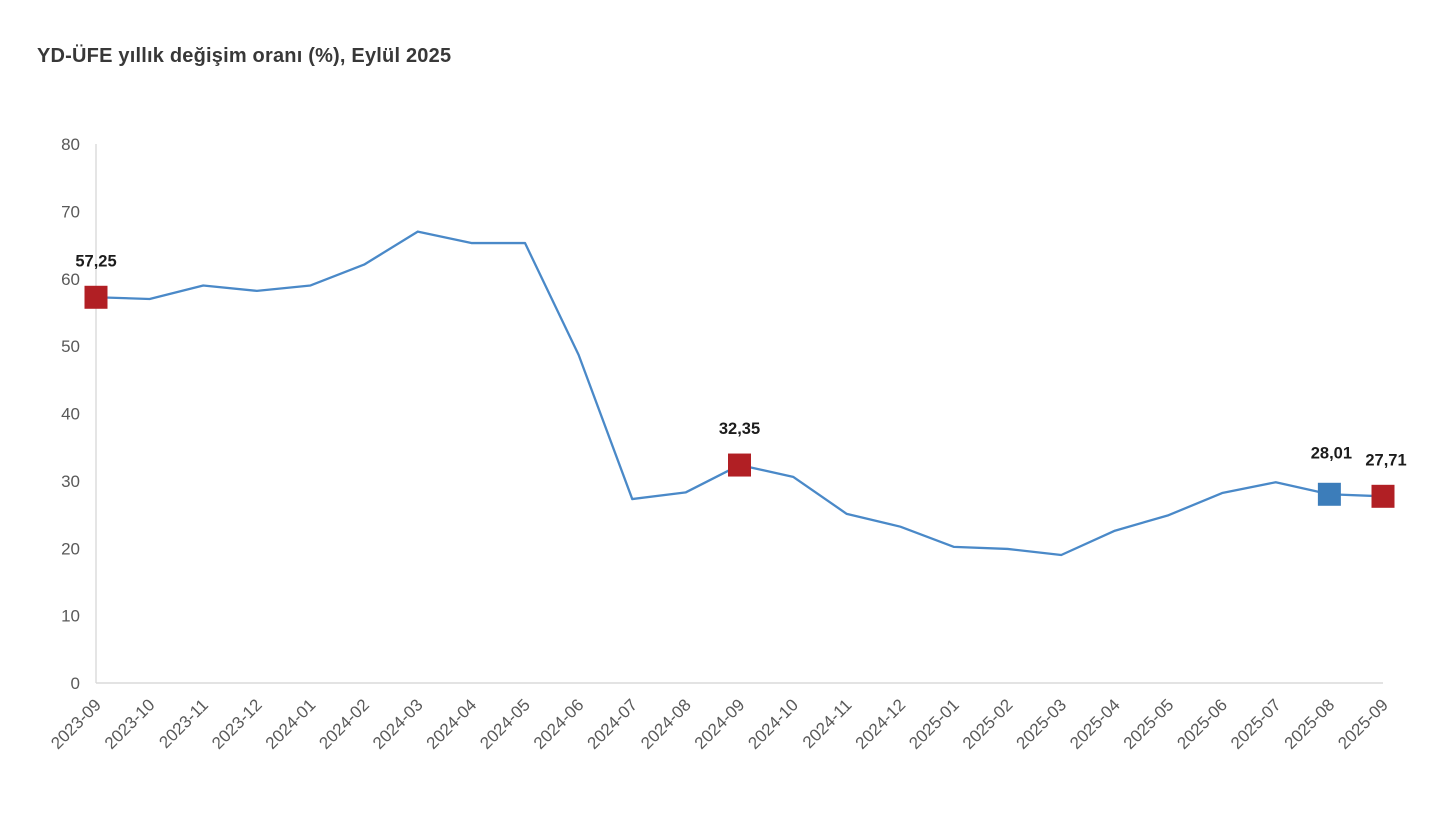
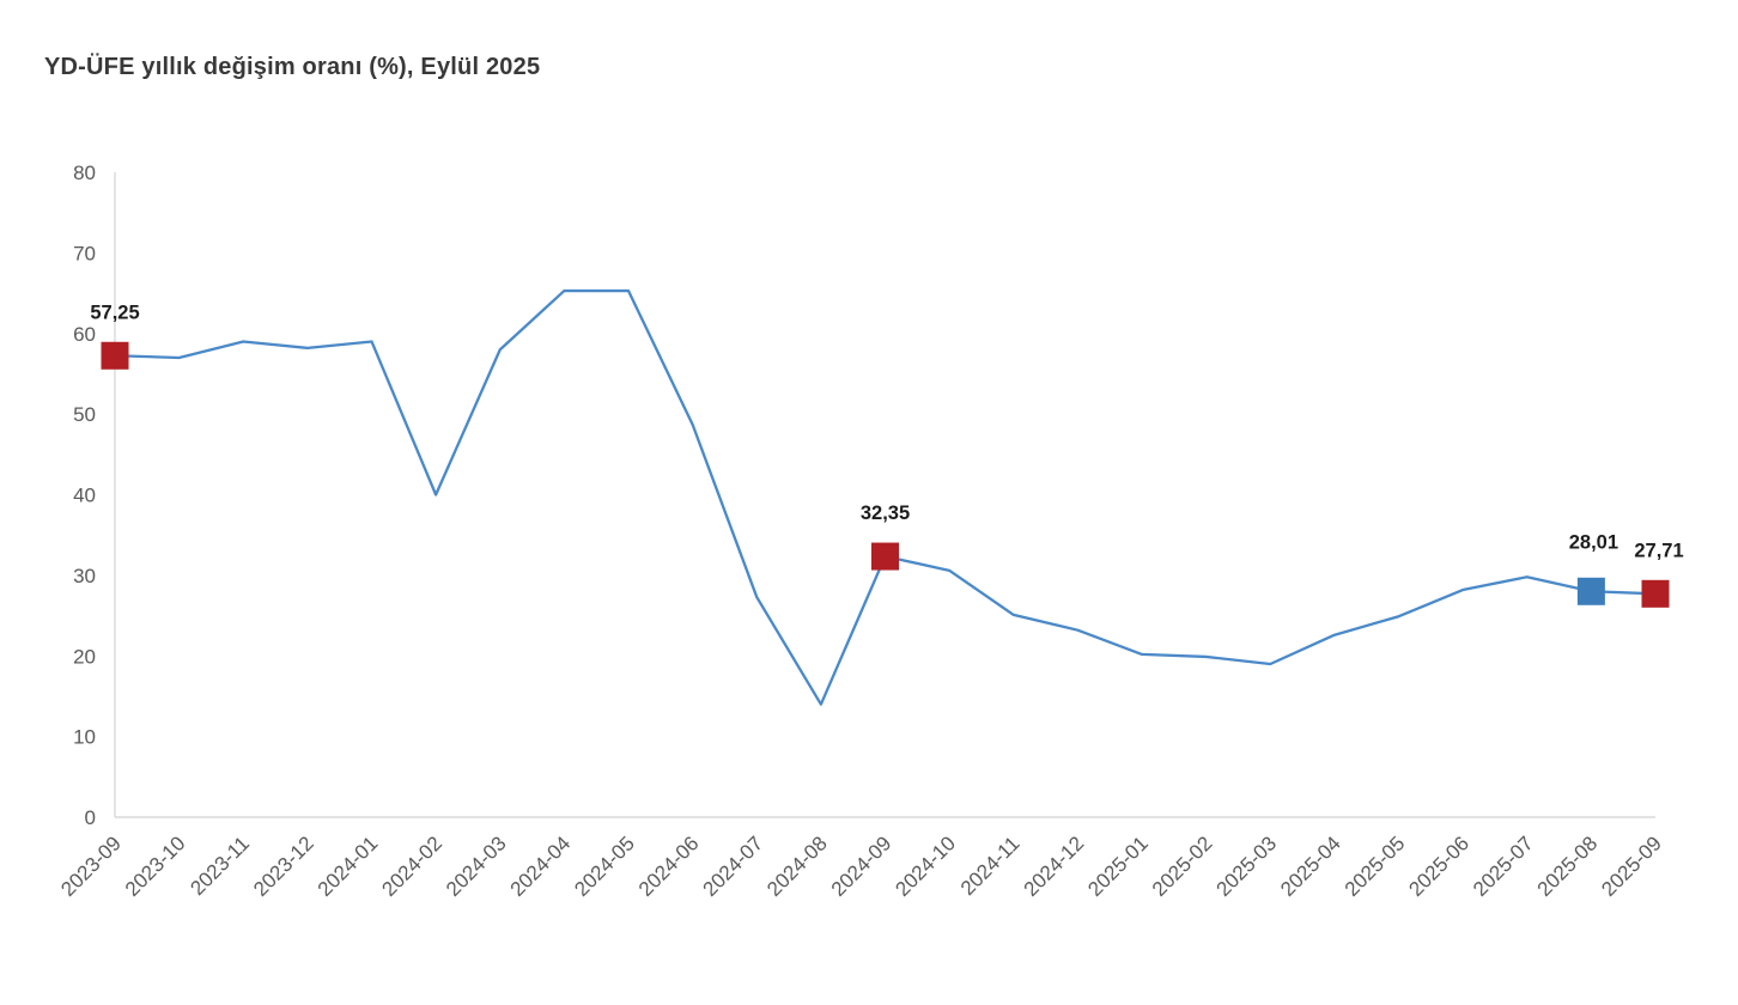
2024-02: 62 -> 40
2024-03: 67 -> 58
2024-08: 28 -> 14
